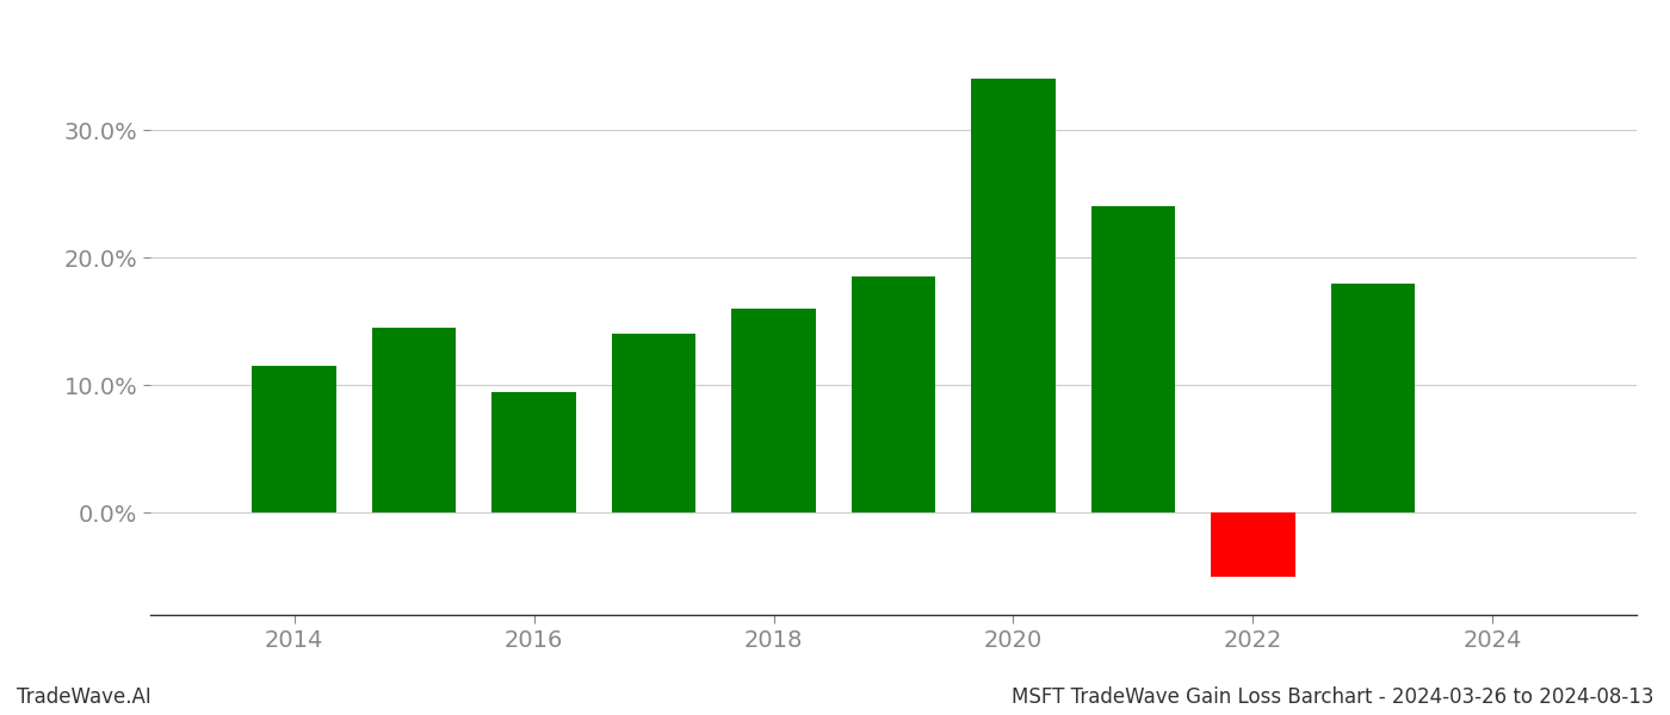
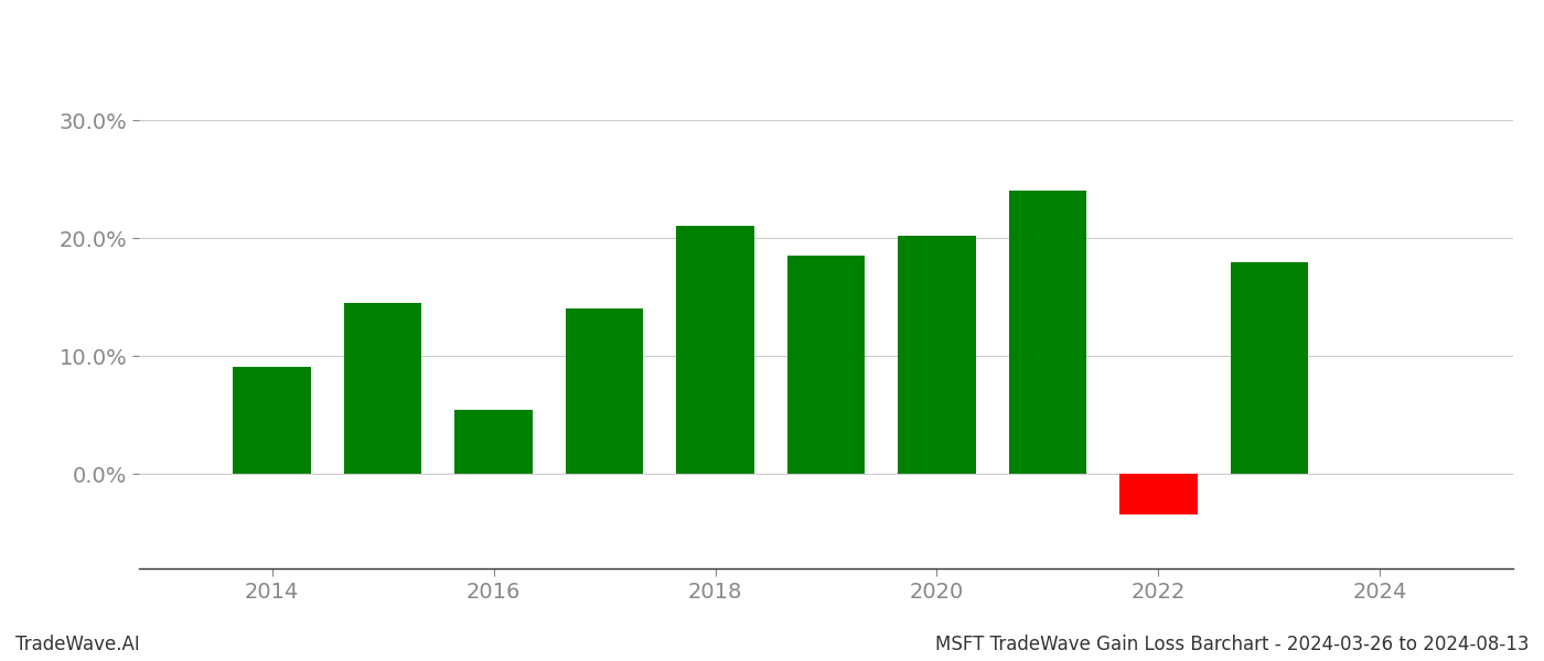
2014: 11.5% -> 9.1%
2016: 9.5% -> 5.4%
2018: 16.0% -> 21.0%
2020: 34.0% -> 20.2%
2022: -5.0% -> -3.4%
